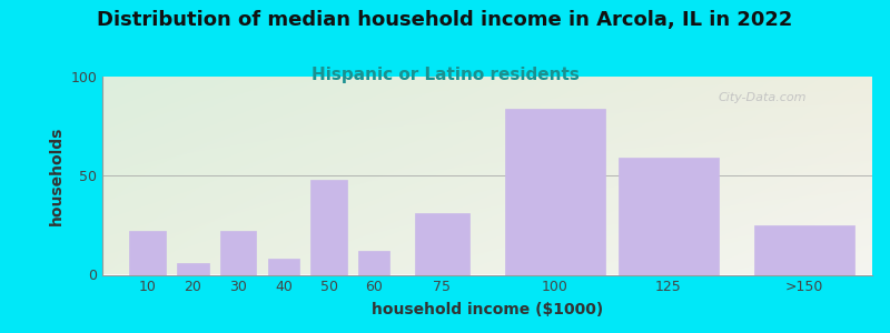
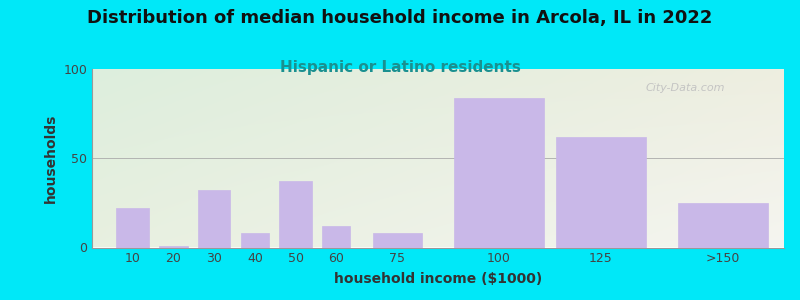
20: 6 -> 1
30: 22 -> 32
50: 48 -> 37
75: 31 -> 8
125: 59 -> 62
